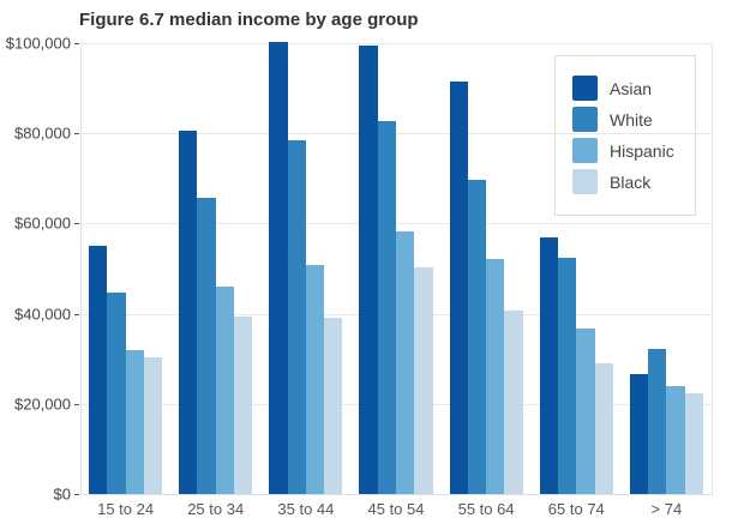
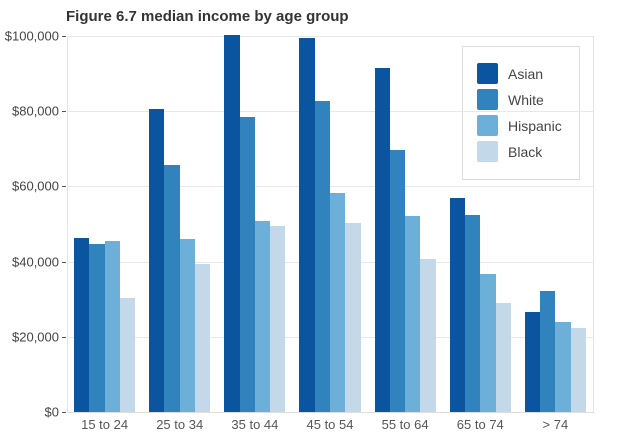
Asian/15 to 24: $55000 -> $46000
Hispanic/15 to 24: $32000 -> $46000
Black/35 to 44: $39000 -> $50000
